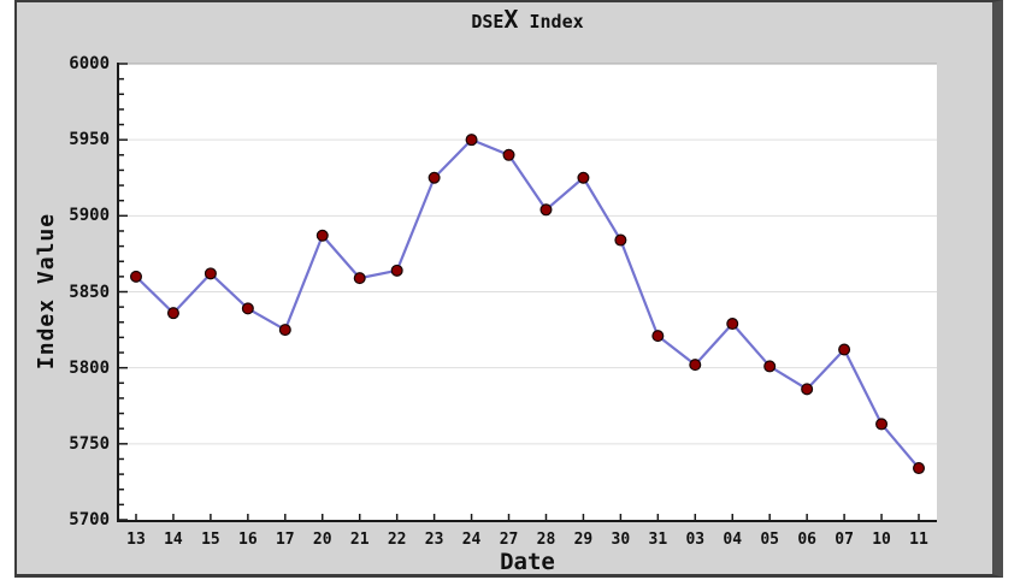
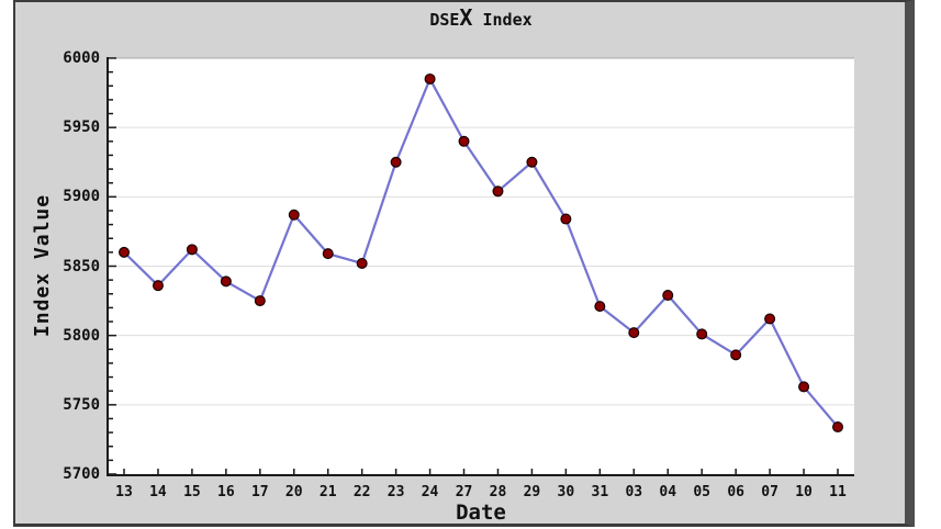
22: 5864 -> 5852
24: 5950 -> 5985
